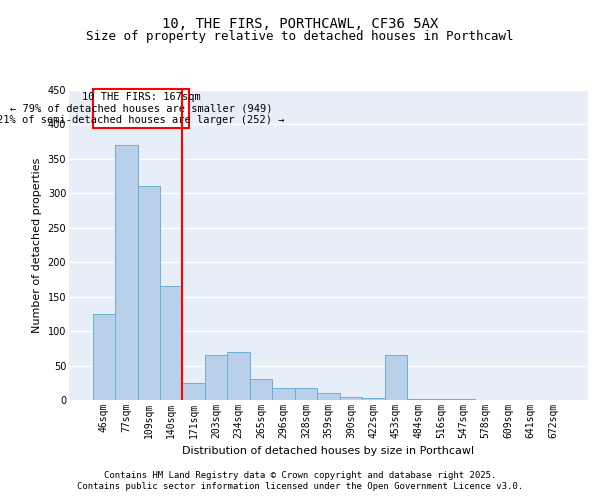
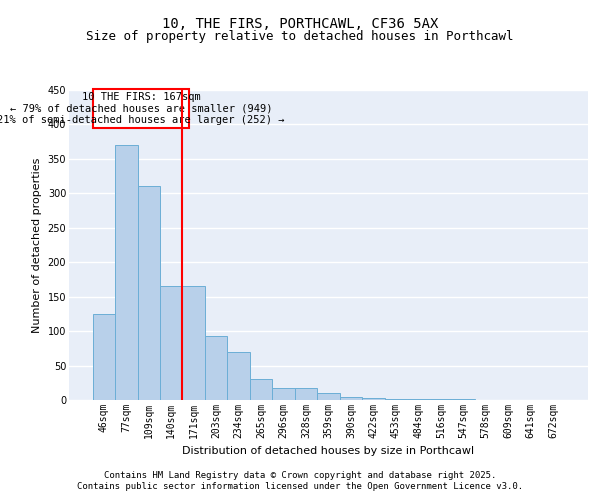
171sqm: 24 -> 165
203sqm: 66 -> 93
453sqm: 66 -> 2
